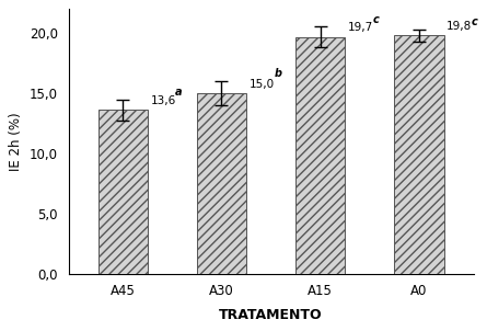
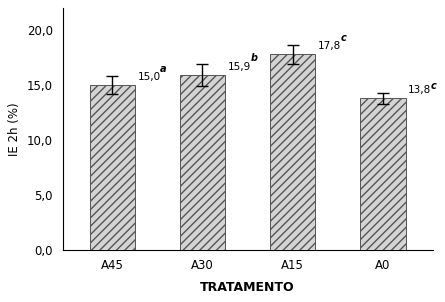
A45: 13,6 -> 15,0
A30: 15,0 -> 15,9
A15: 19,7 -> 17,8
A0: 19,8 -> 13,8
